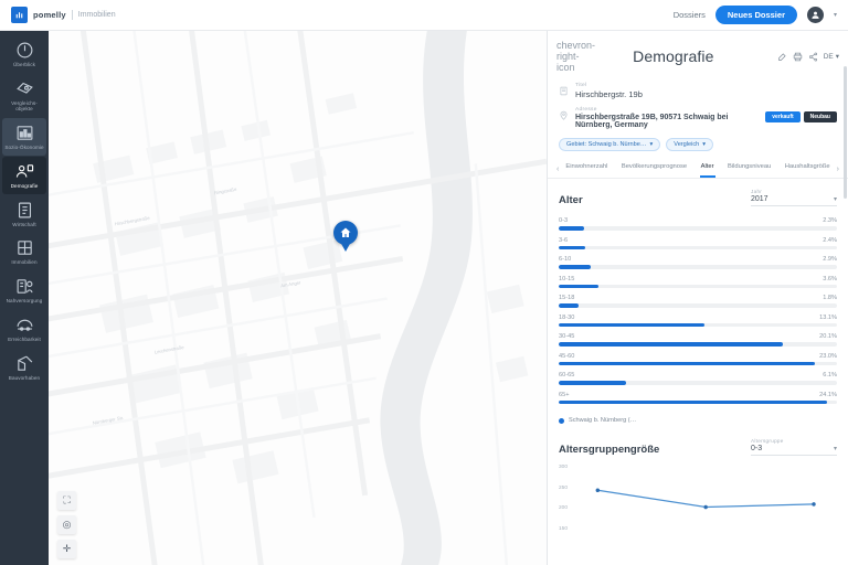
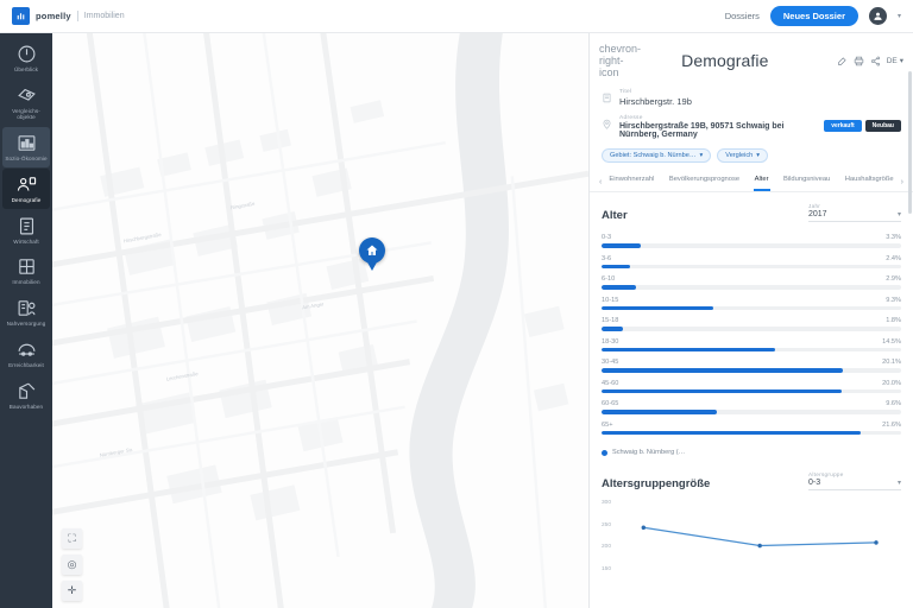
Alter/0-3: 2.3% -> 3.3%
Alter/10-15: 3.6% -> 9.3%
Alter/18-30: 13.1% -> 14.5%
Alter/45-60: 23.0% -> 20.0%
Alter/60-65: 6.1% -> 9.6%
Alter/65+: 24.1% -> 21.6%
